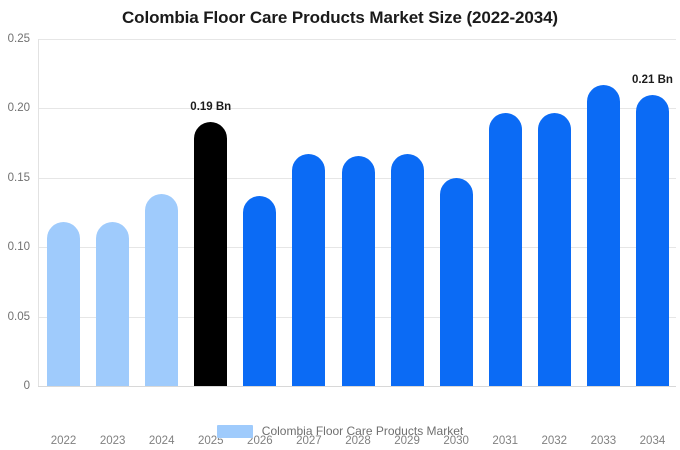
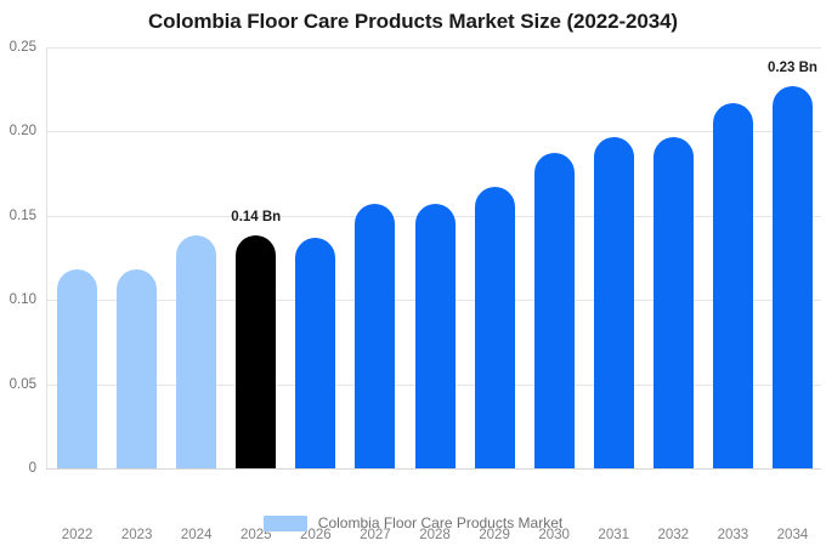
2025: 0.19 -> 0.14
2027: 0.167 -> 0.157
2028: 0.166 -> 0.157
2030: 0.150 -> 0.187
2034: 0.21 -> 0.23
